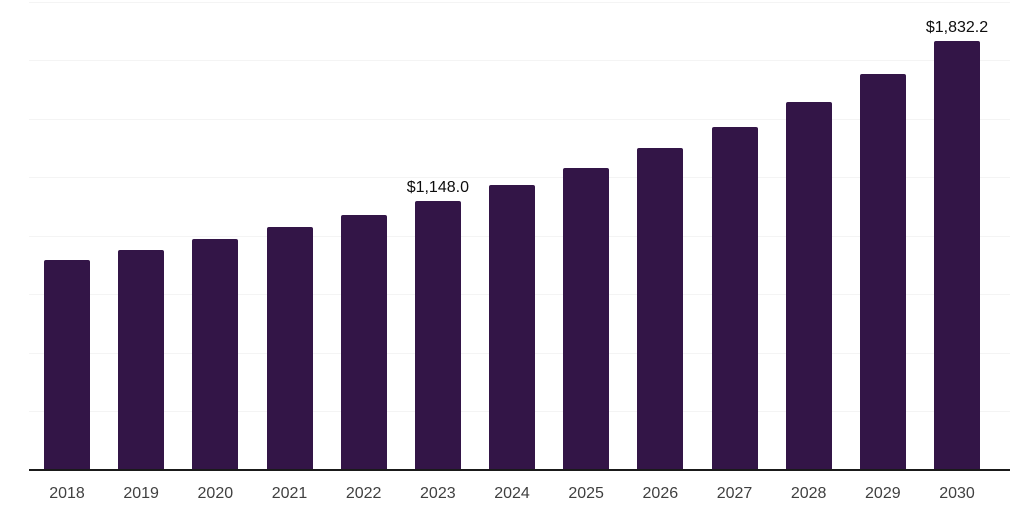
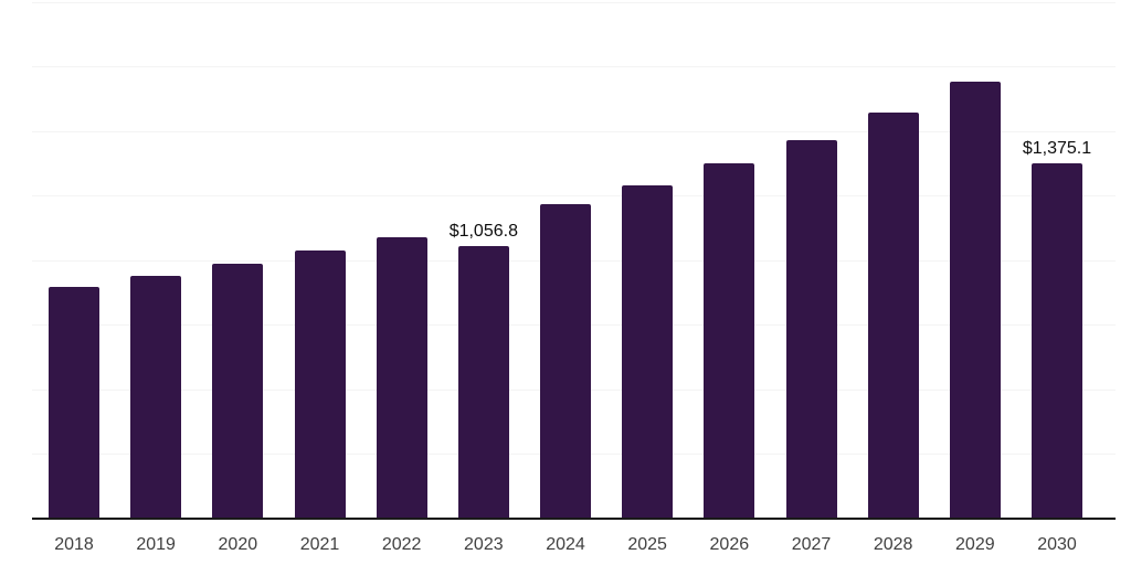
2023: $1,148.0 -> $1,056.8
2030: $1,832.2 -> $1,375.1
